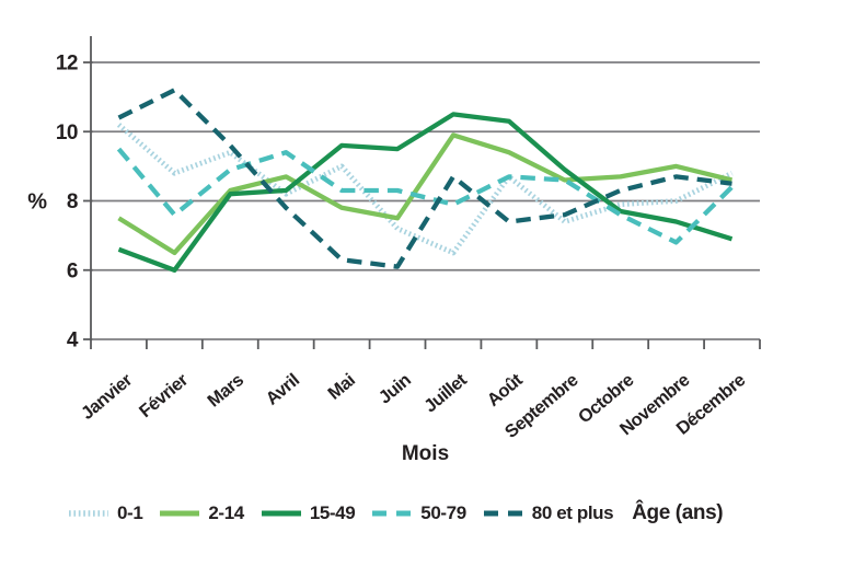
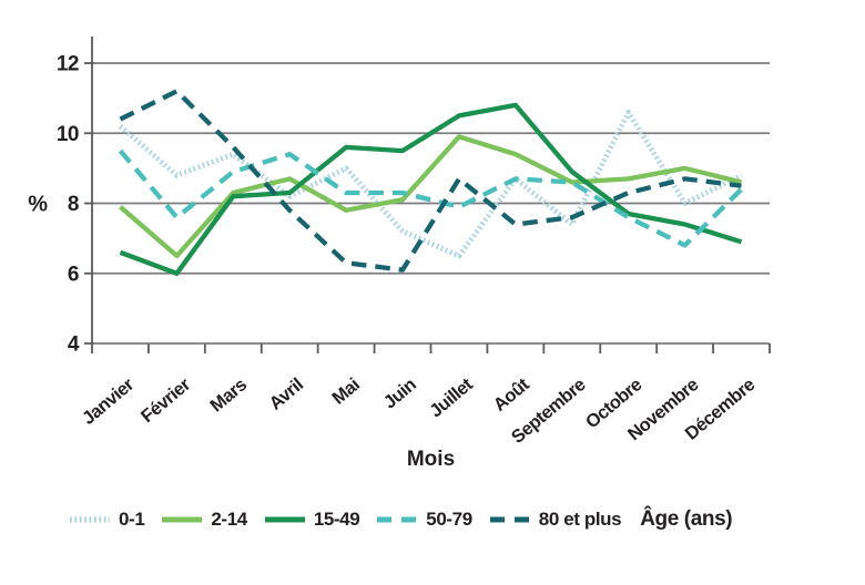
2-14/Janvier: 7.5 -> 7.9
2-14/Juin: 7.5 -> 8.1
15-49/Août: 10.3 -> 10.8
0-1/Octobre: 7.9 -> 10.6
